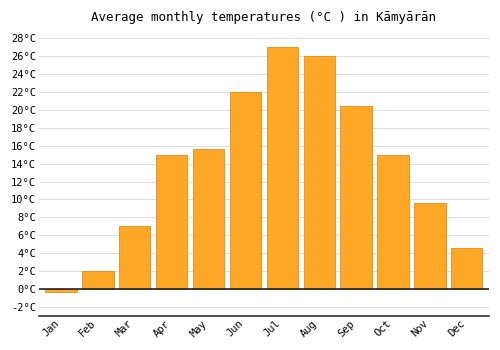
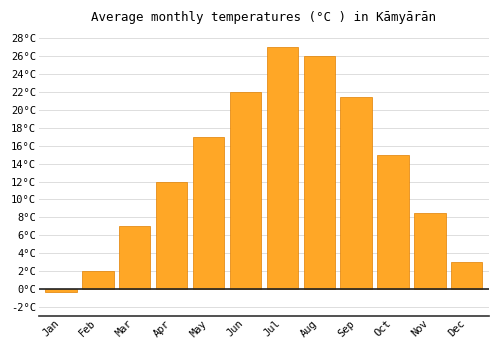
Apr: 15.0°C -> 12.0°C
May: 15.6°C -> 17.0°C
Sep: 20.4°C -> 21.5°C
Nov: 9.6°C -> 8.5°C
Dec: 4.6°C -> 3.0°C
